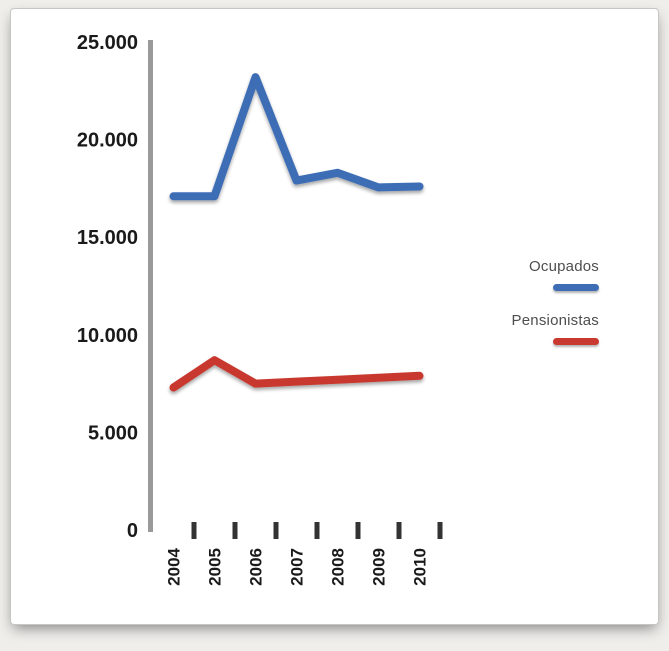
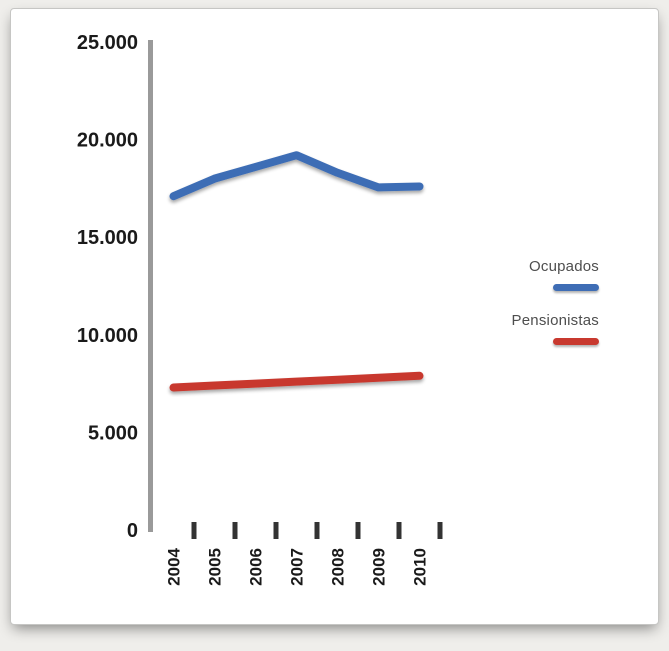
Ocupados/2005: 17100 -> 18000
Pensionistas/2005: 8700 -> 7400
Ocupados/2006: 23200 -> 18600
Ocupados/2007: 17900 -> 19200
